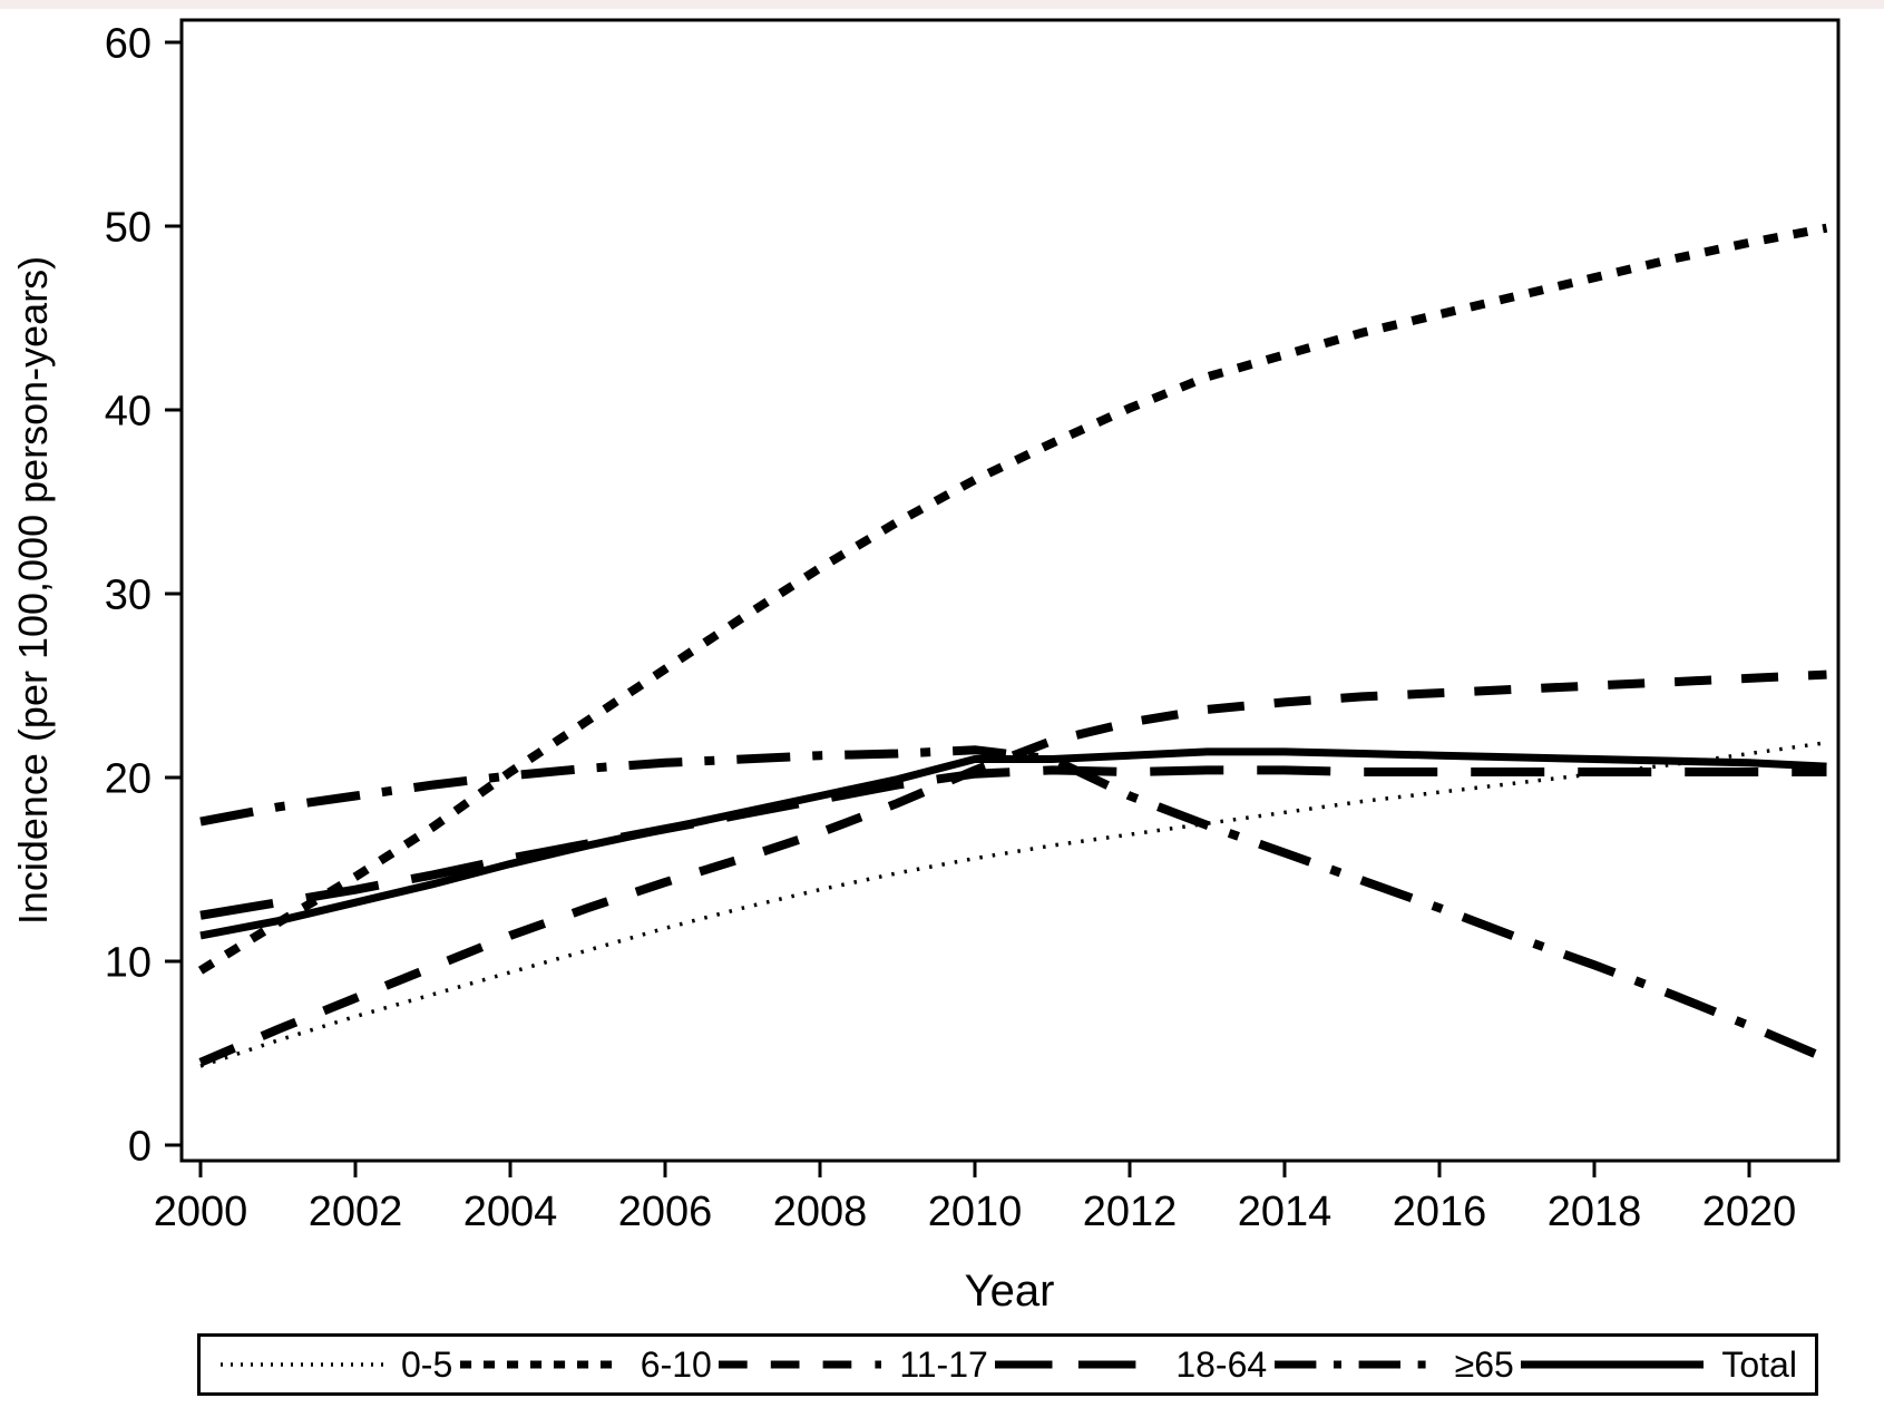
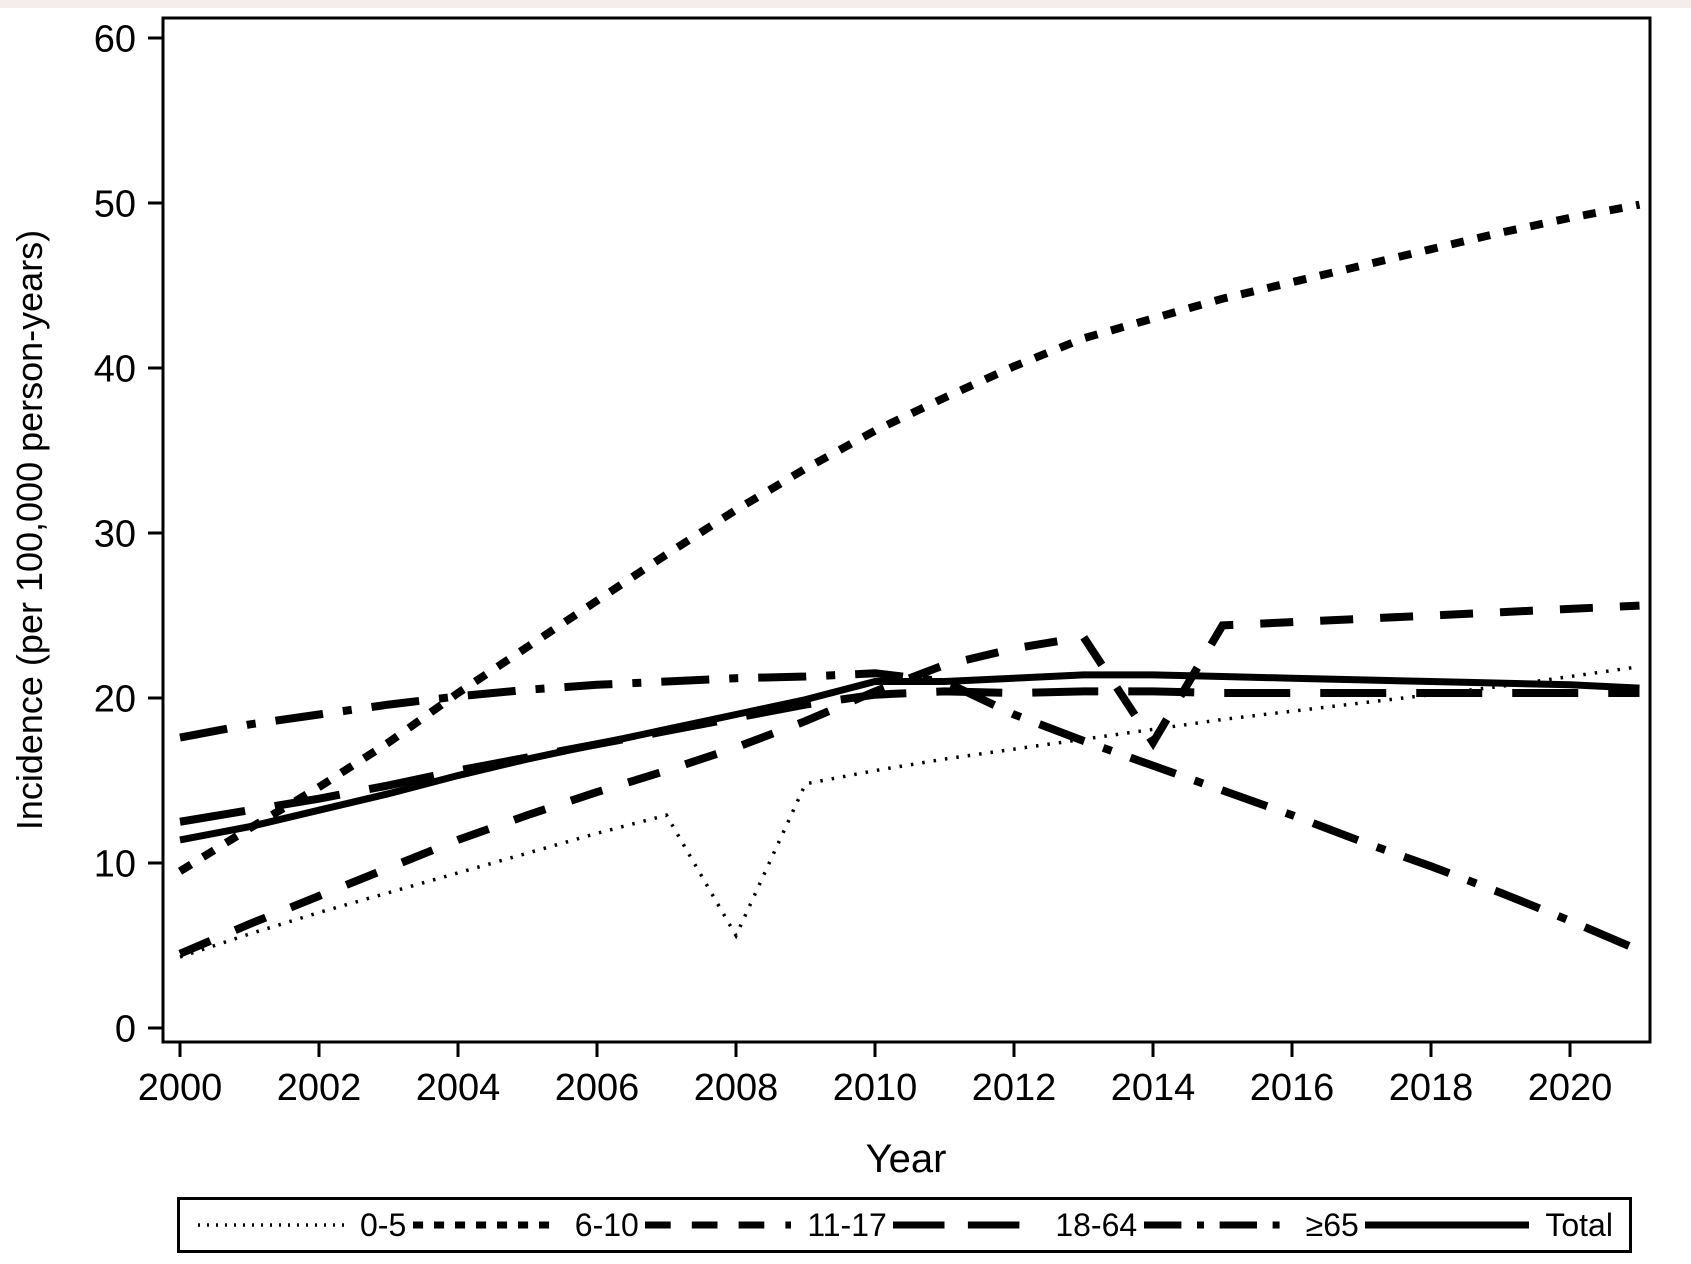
0-5/2008: 13.9 -> 5.6
11-17/2014: 24.1 -> 17.3
